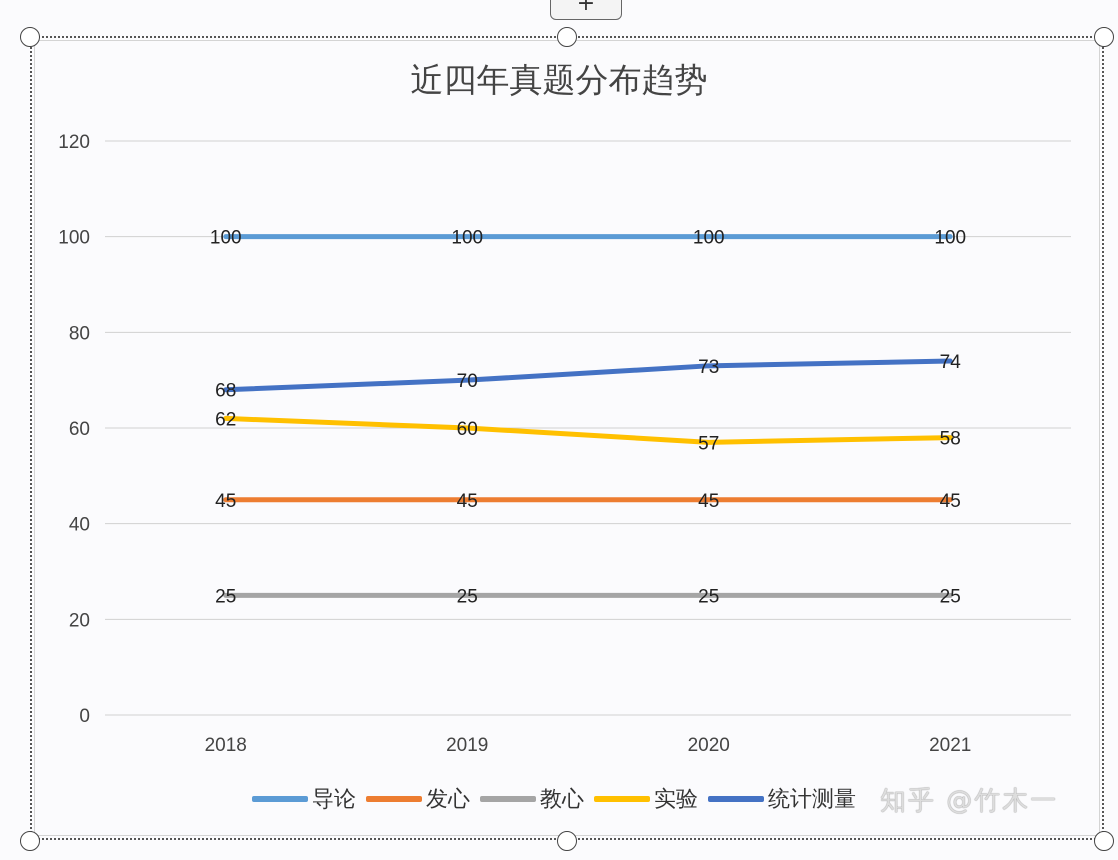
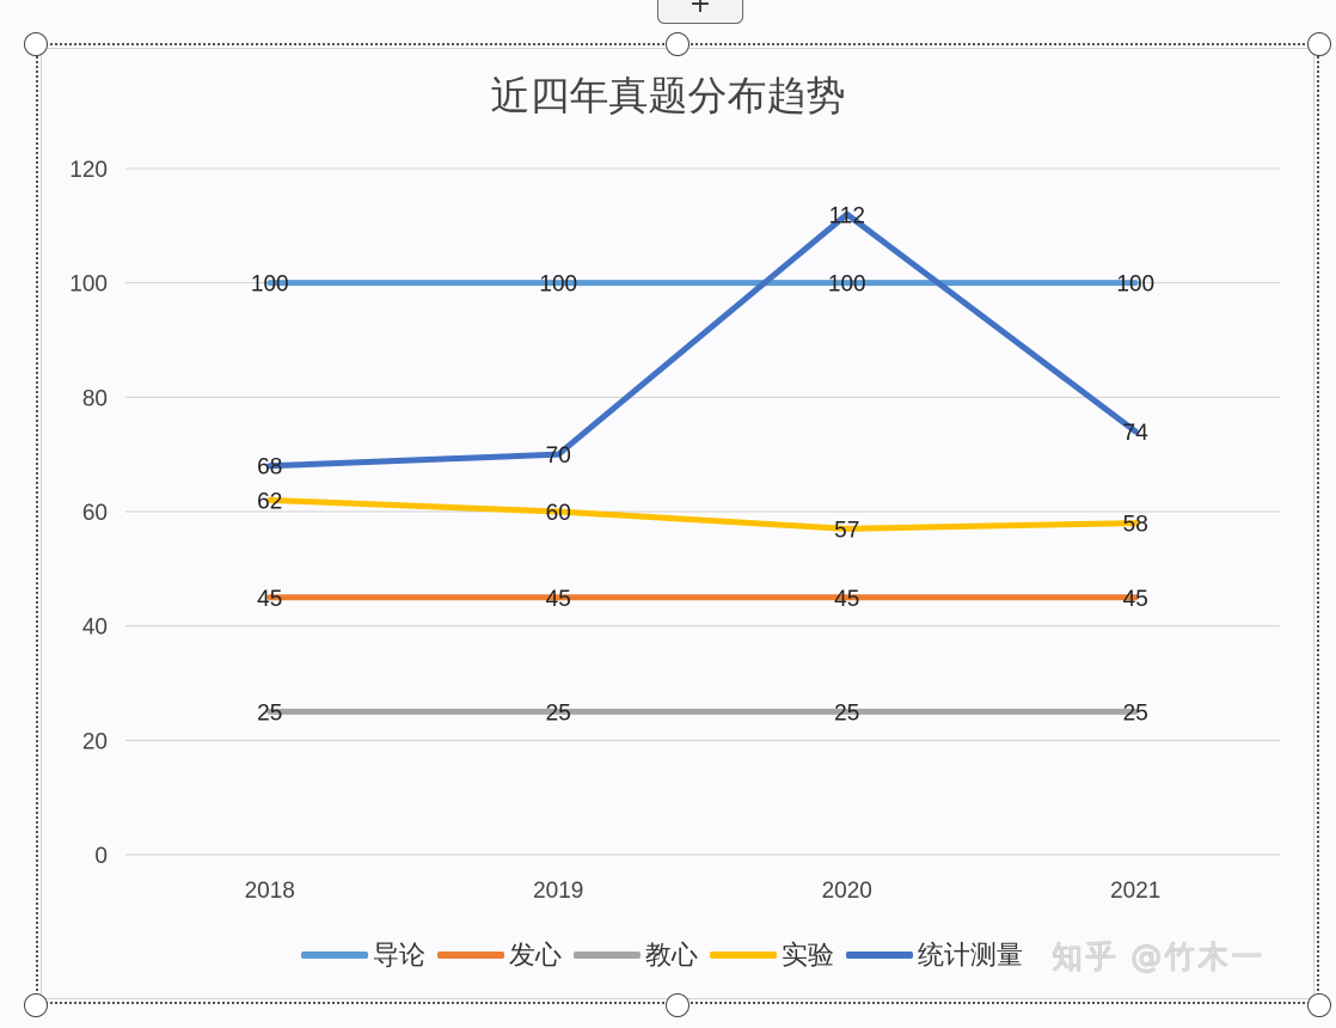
统计测量/2020: 73 -> 112
